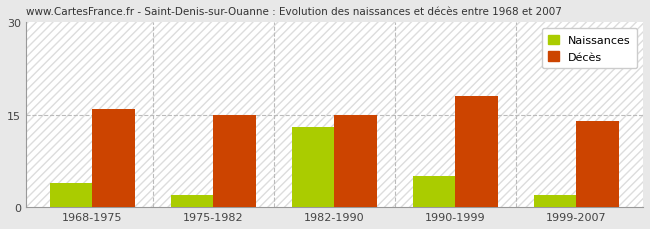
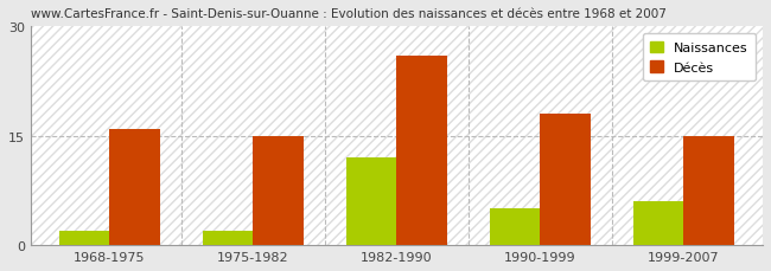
Naissances/1968-1975: 4 -> 2
Naissances/1982-1990: 13 -> 12
Décès/1982-1990: 15 -> 26
Naissances/1999-2007: 2 -> 6
Décès/1999-2007: 14 -> 15
